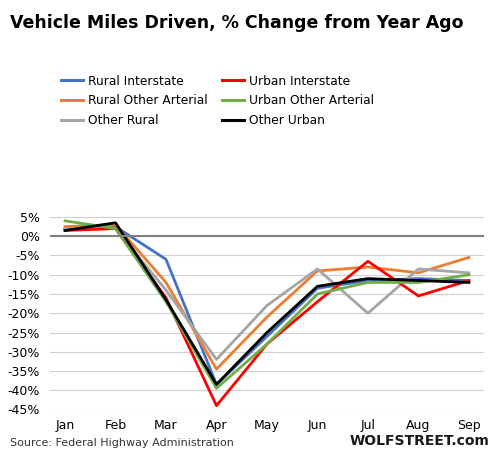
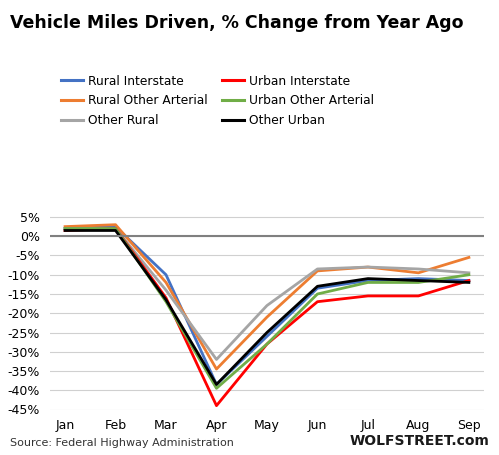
Urban Other Arterial/Jan: 4.0% -> 2.0%
Other Urban/Feb: 3.5% -> 1.5%
Rural Interstate/Mar: -6.0% -> -10.0%
Other Rural/Jul: -20.0% -> -8.0%
Urban Interstate/Jul: -6.5% -> -15.5%
